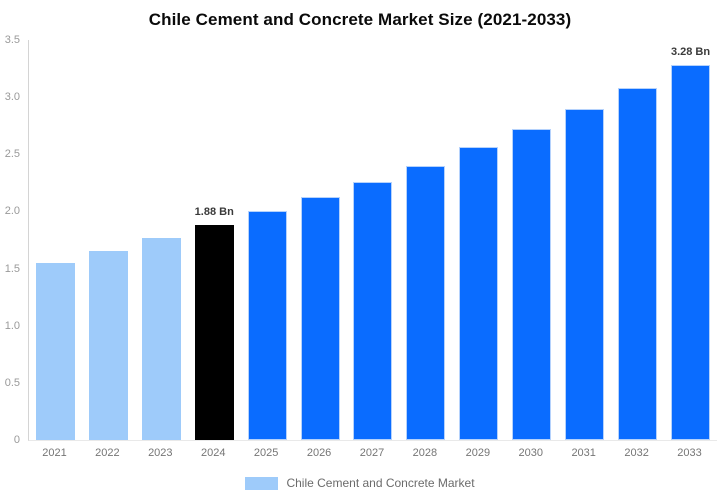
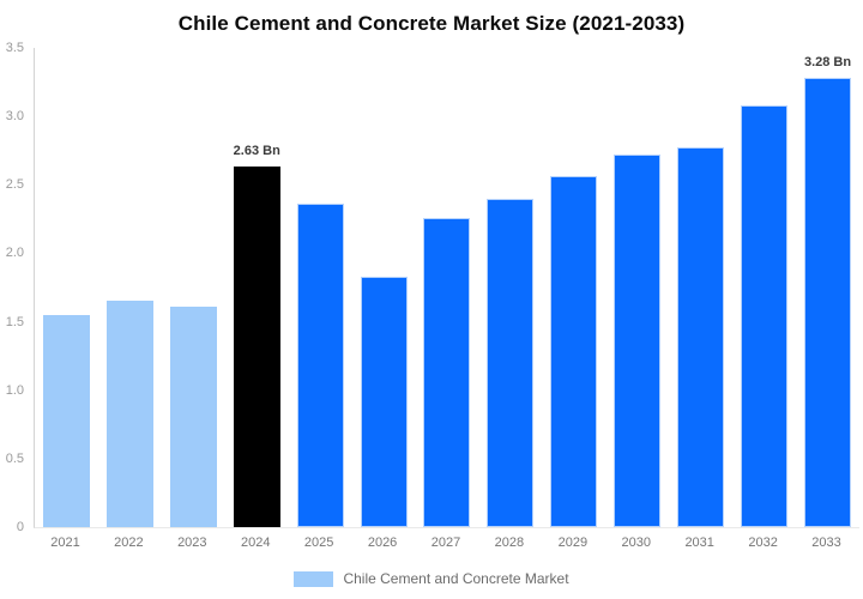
2023: 1.77 -> 1.61
2024: 1.88 -> 2.63
2025: 2.00 -> 2.36
2026: 2.13 -> 1.83
2031: 2.90 -> 2.77
